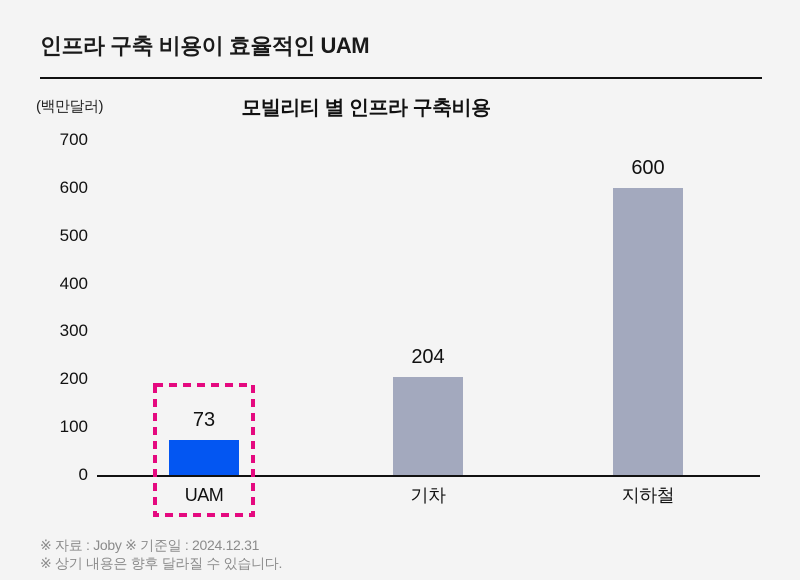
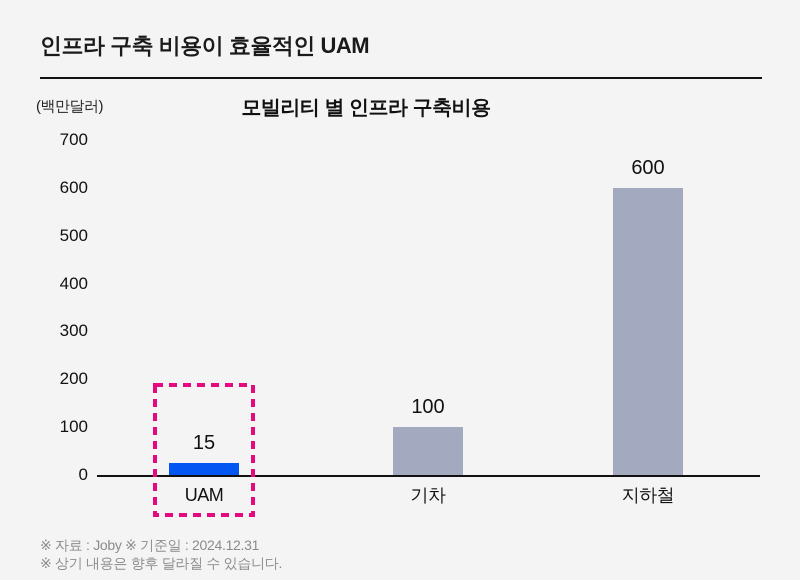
UAM: 73 -> 15
기차: 204 -> 100
